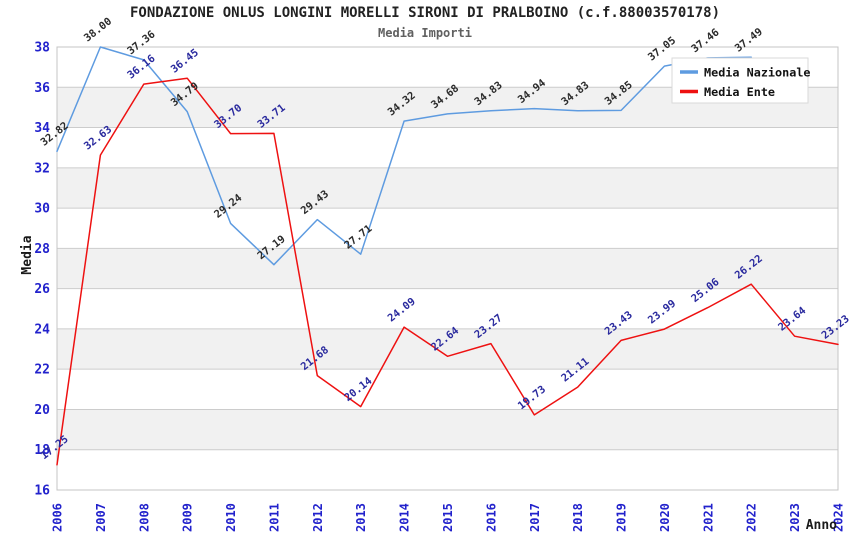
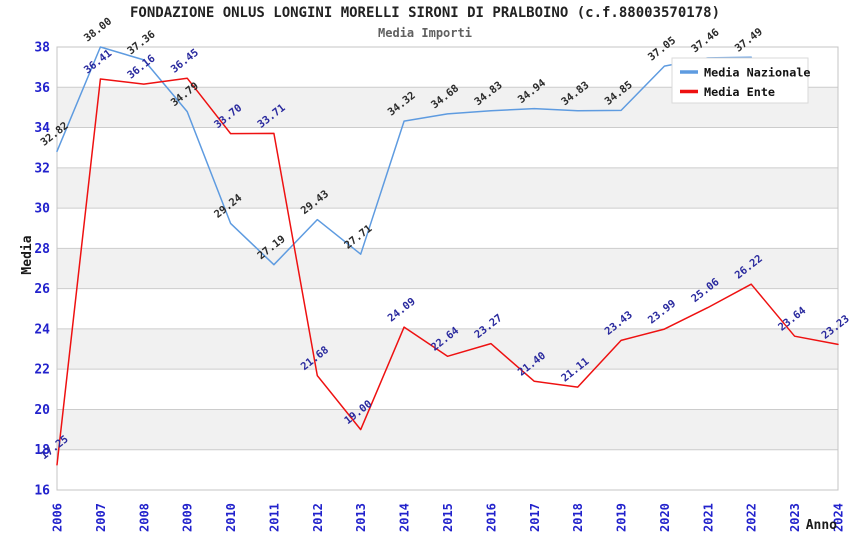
Media Ente/2007: 32.63 -> 36.41
Media Ente/2013: 20.14 -> 19.00
Media Ente/2017: 19.73 -> 21.40
